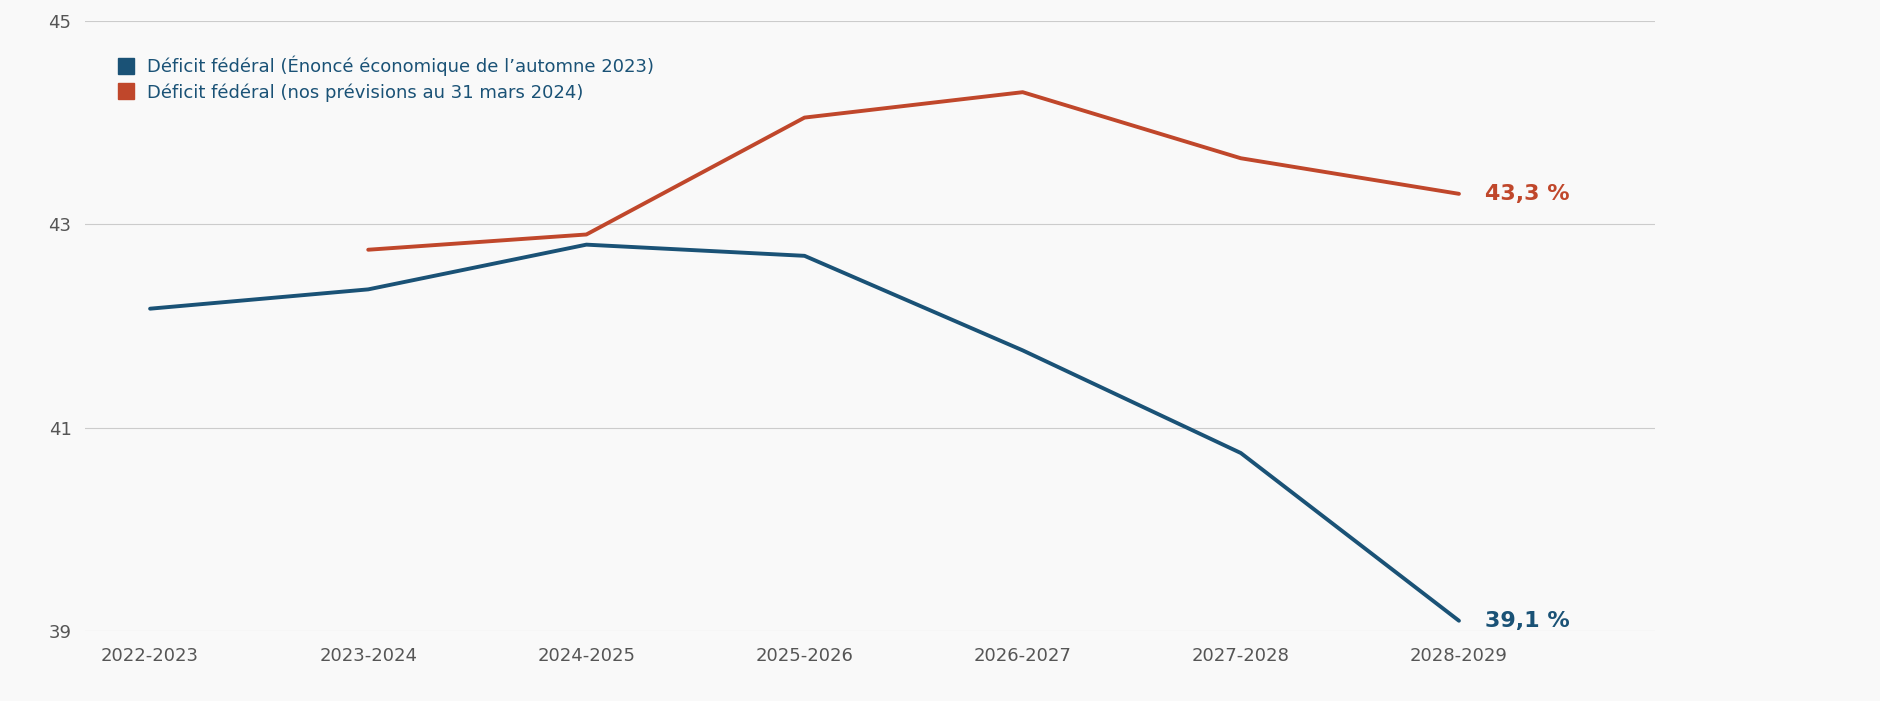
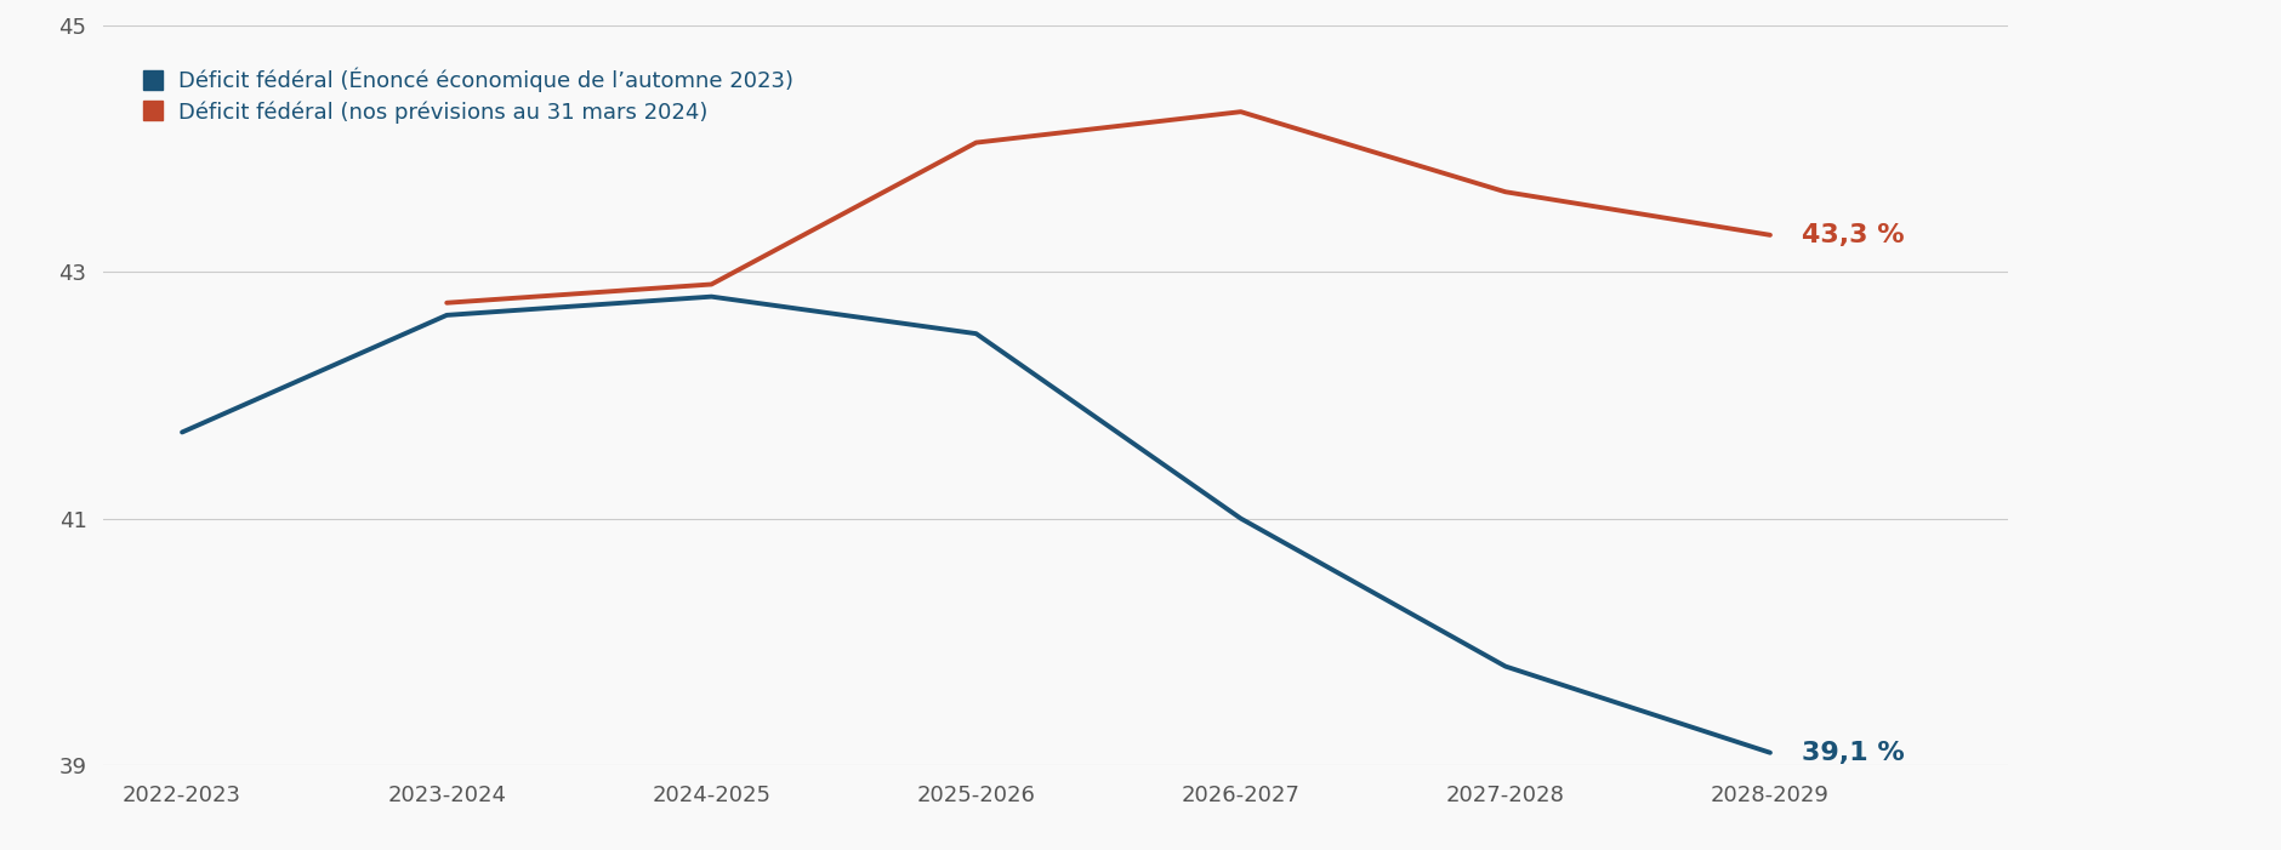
Déficit fédéral (Énoncé économique de l’automne 2023)/2022-2023: 42.17 -> 41.70
Déficit fédéral (Énoncé économique de l’automne 2023)/2023-2024: 42.36 -> 42.65
Déficit fédéral (Énoncé économique de l’automne 2023)/2025-2026: 42.69 -> 42.50
Déficit fédéral (Énoncé économique de l’automne 2023)/2026-2027: 41.76 -> 41.00
Déficit fédéral (Énoncé économique de l’automne 2023)/2027-2028: 40.75 -> 39.80
